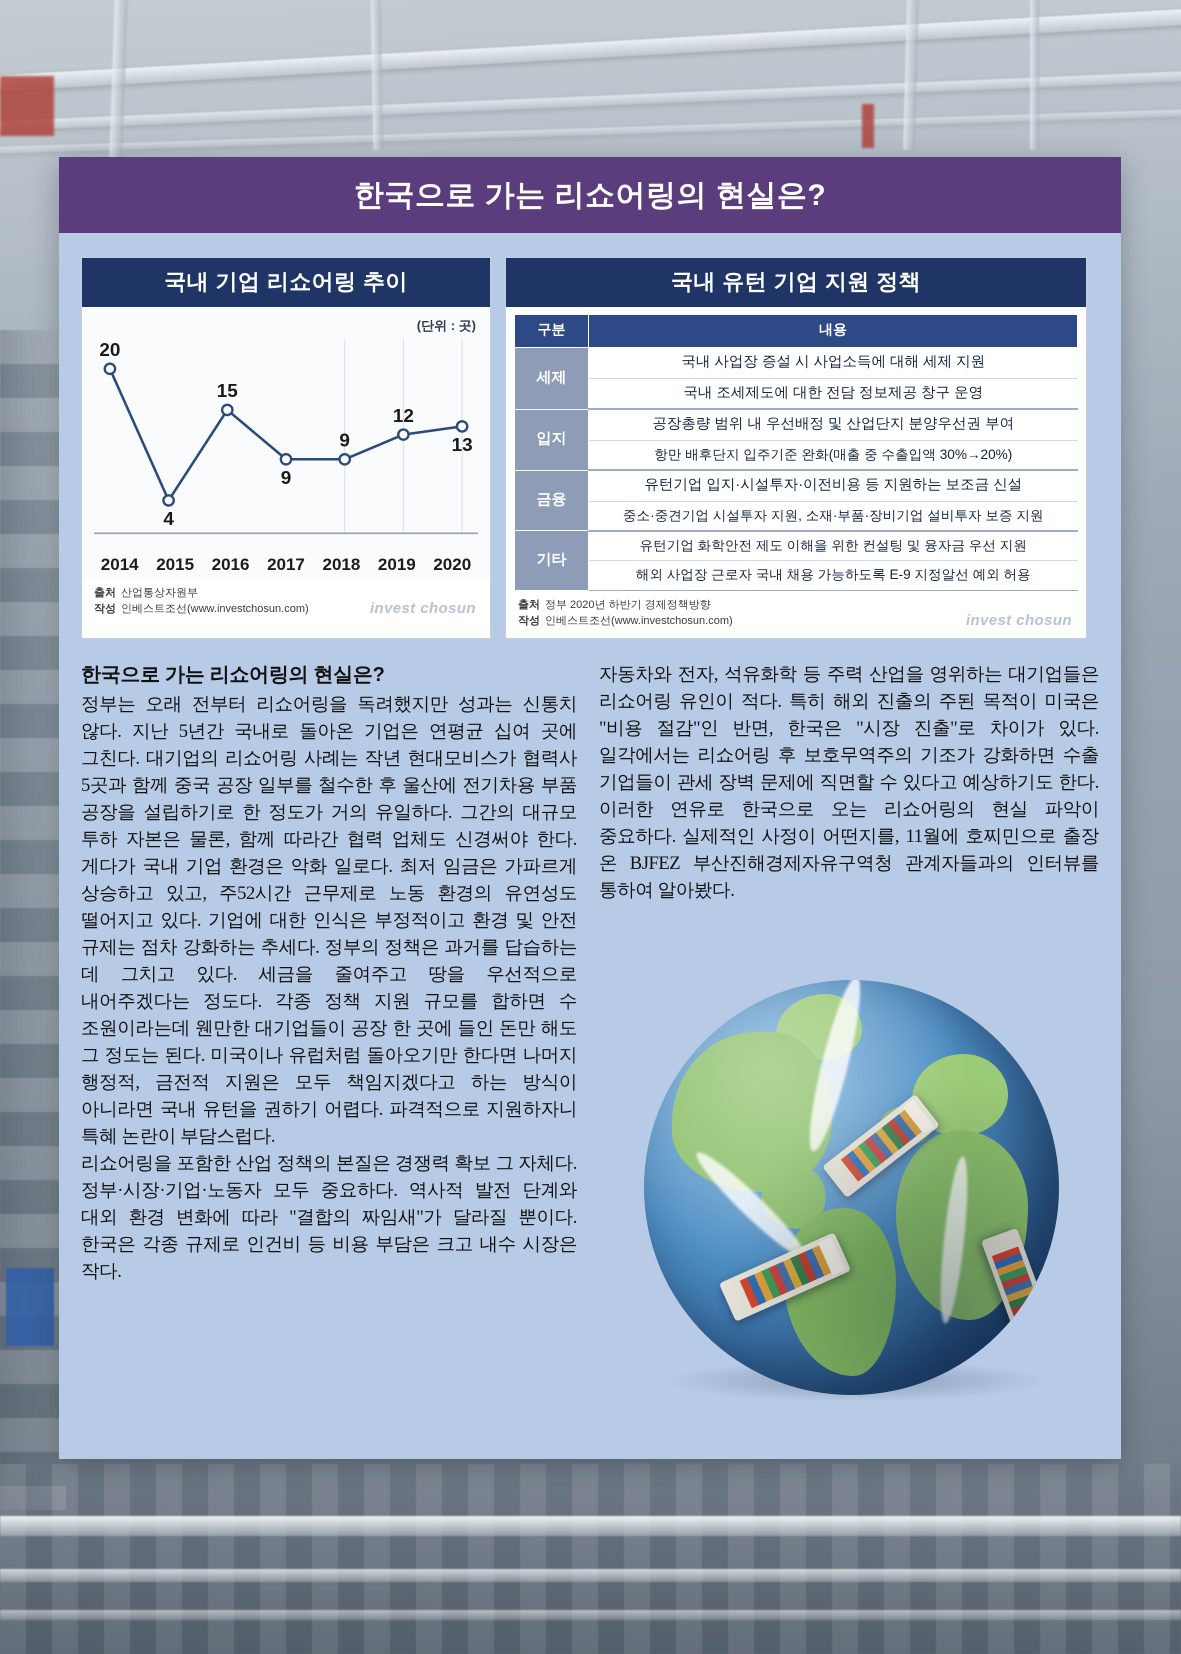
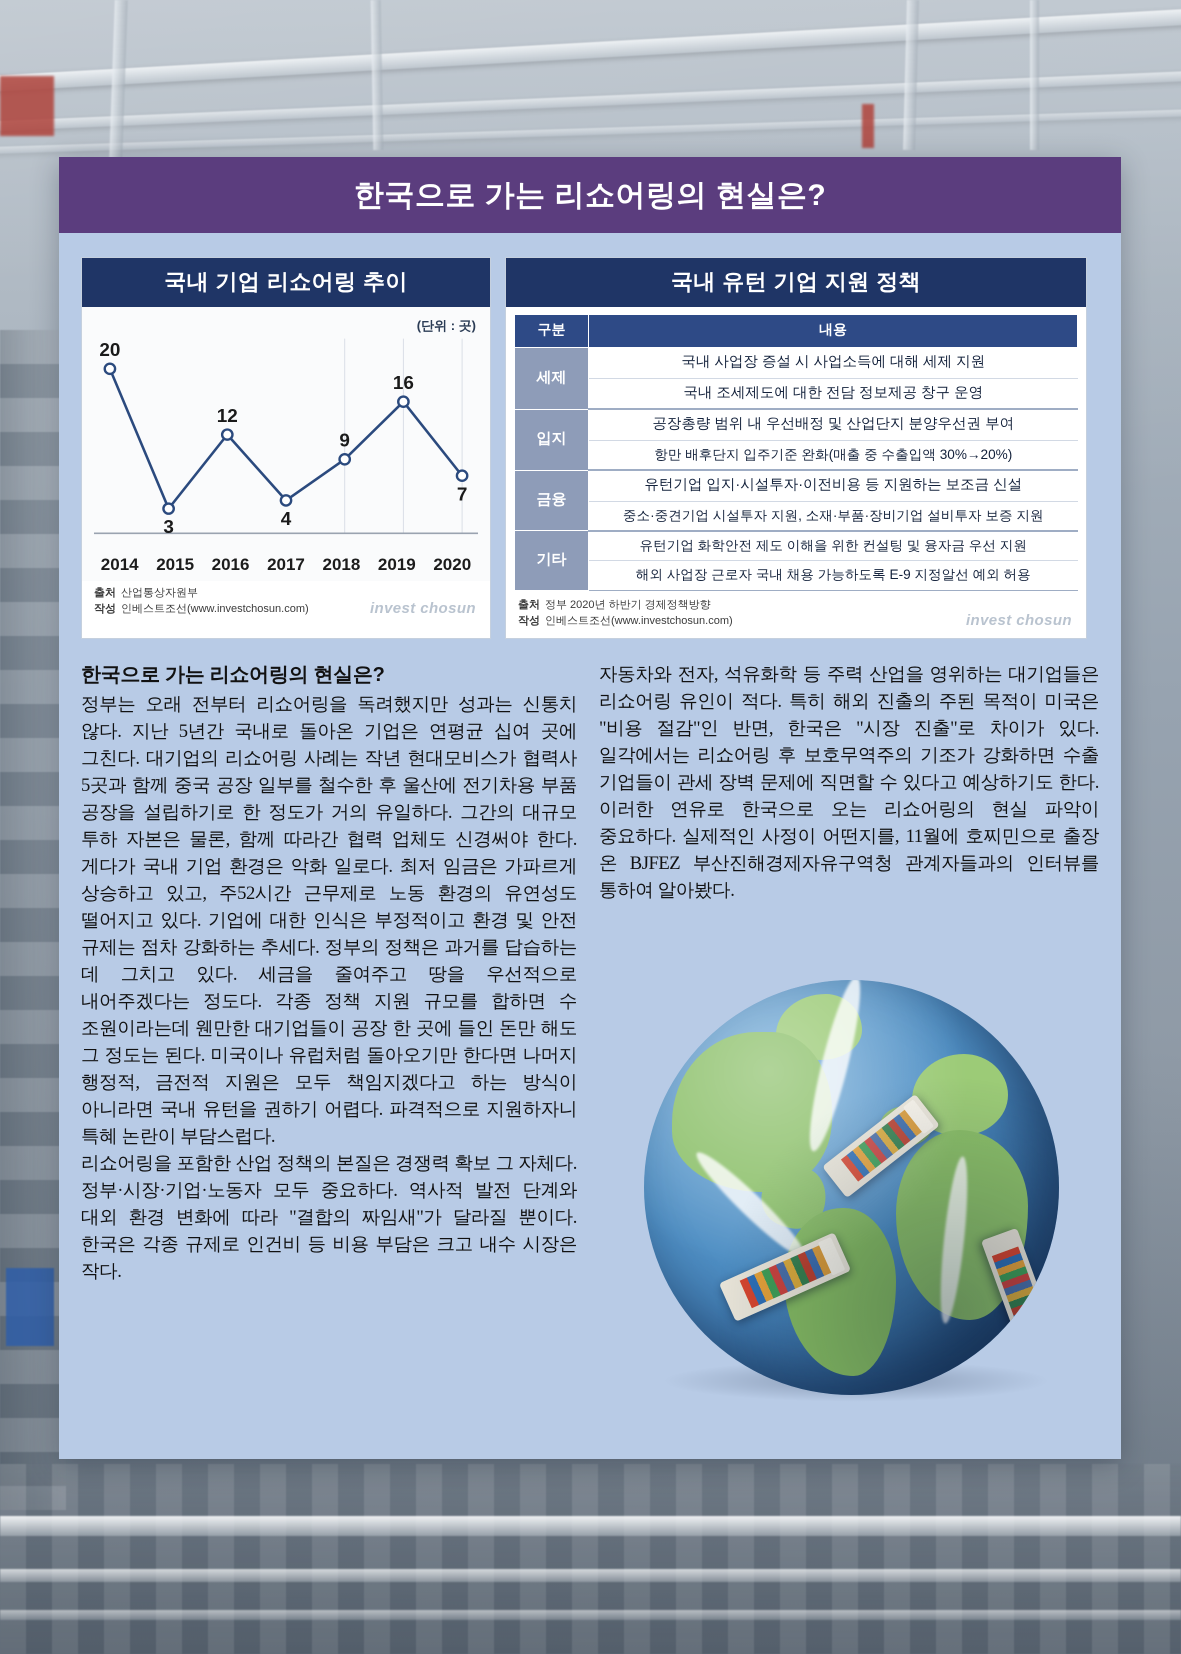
2015: 4 -> 3
2016: 15 -> 12
2017: 9 -> 4
2019: 12 -> 16
2020: 13 -> 7
